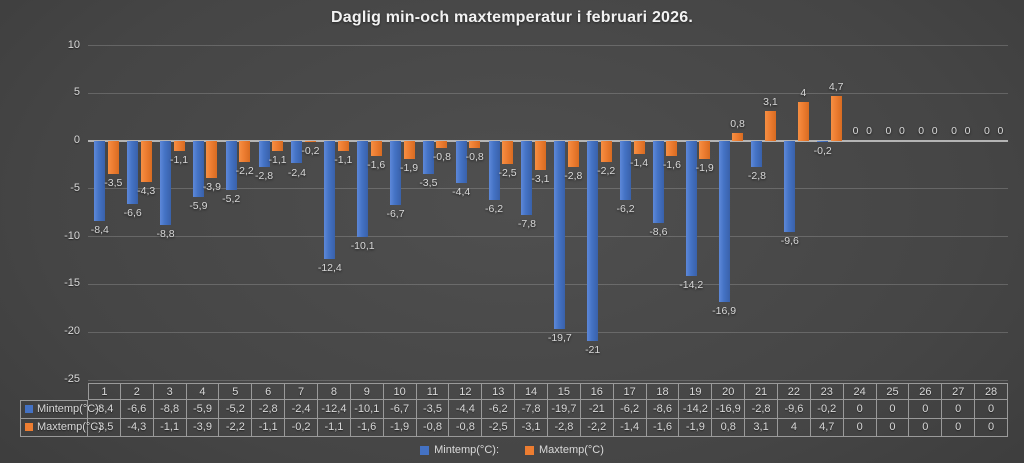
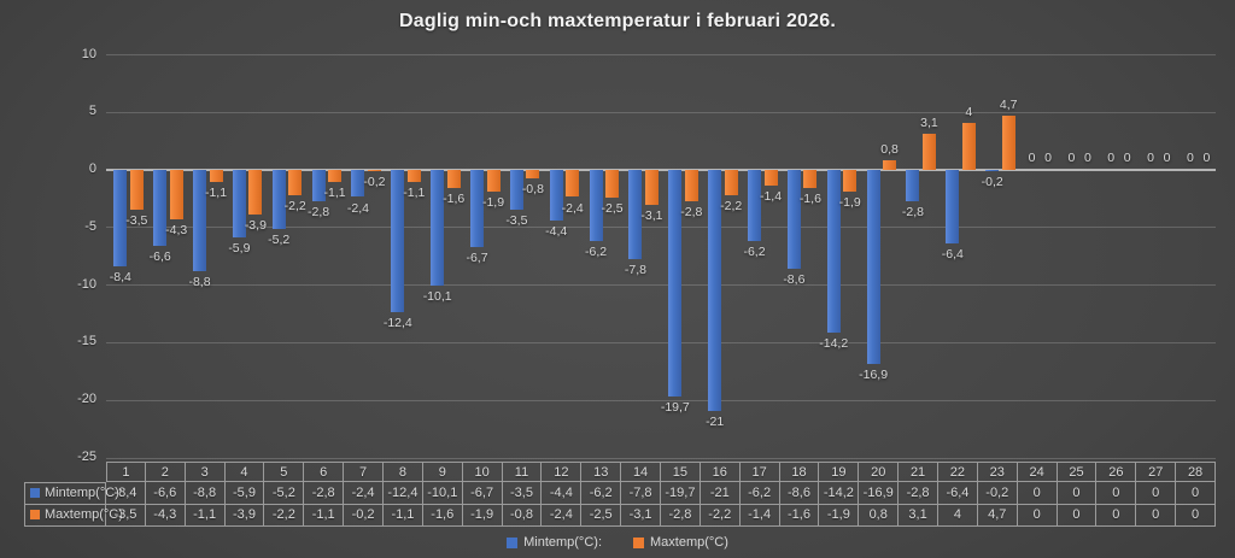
Maxtemp(°C)/12: -0,8 -> -2,4
Mintemp(°C):/22: -9,6 -> -6,4
